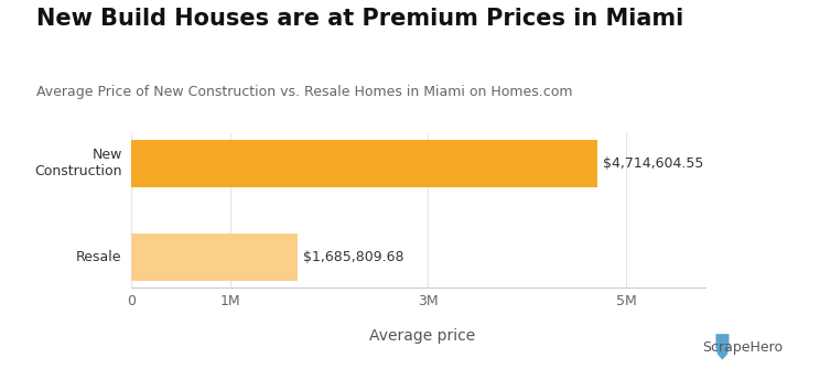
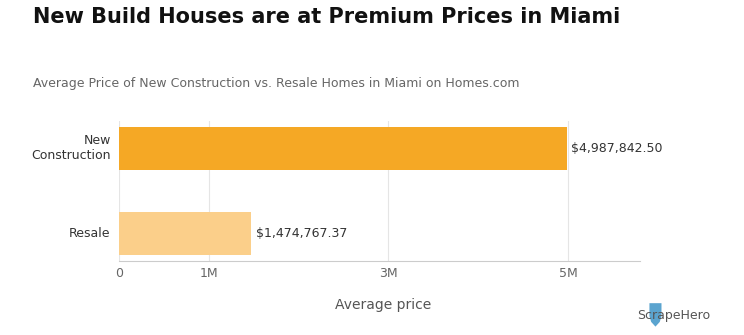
New Construction: $4,714,604.55 -> $4,987,842.50
Resale: $1,685,809.68 -> $1,474,767.37
